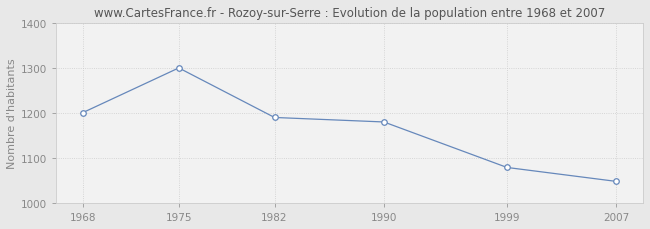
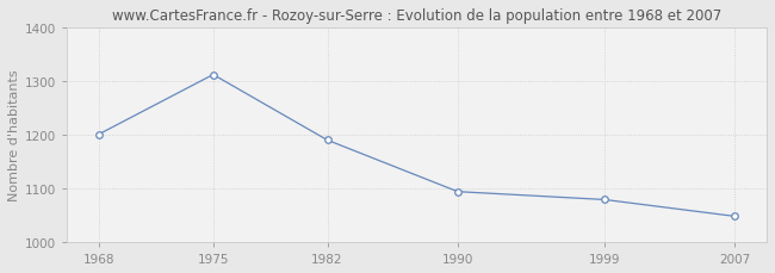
1975: 1300 -> 1312
1990: 1180 -> 1094
